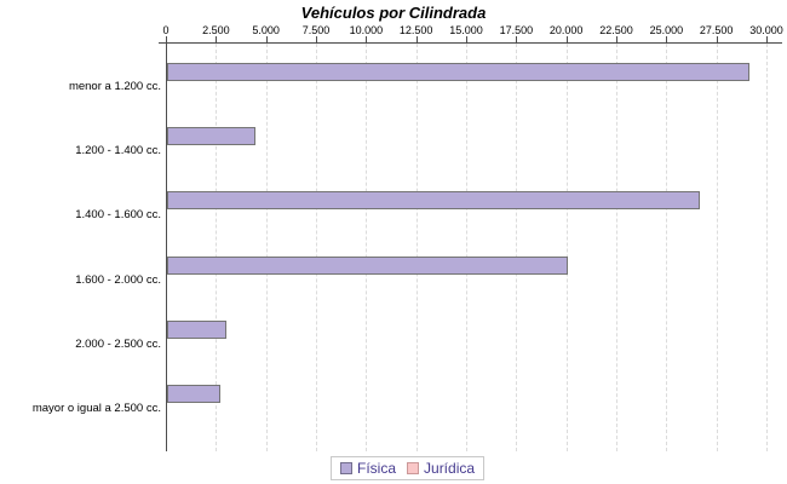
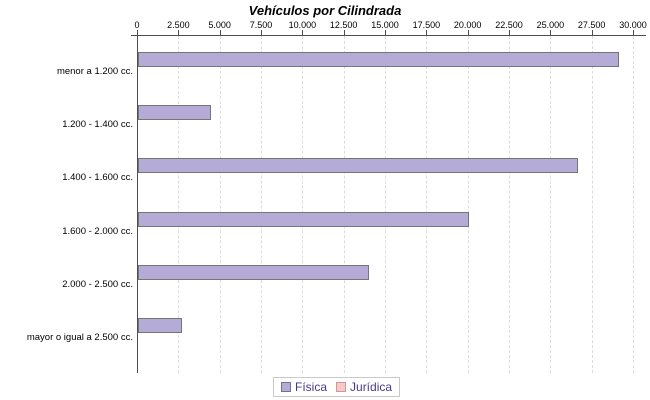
Física/2.000 - 2.500 cc.: 3000 -> 14000
